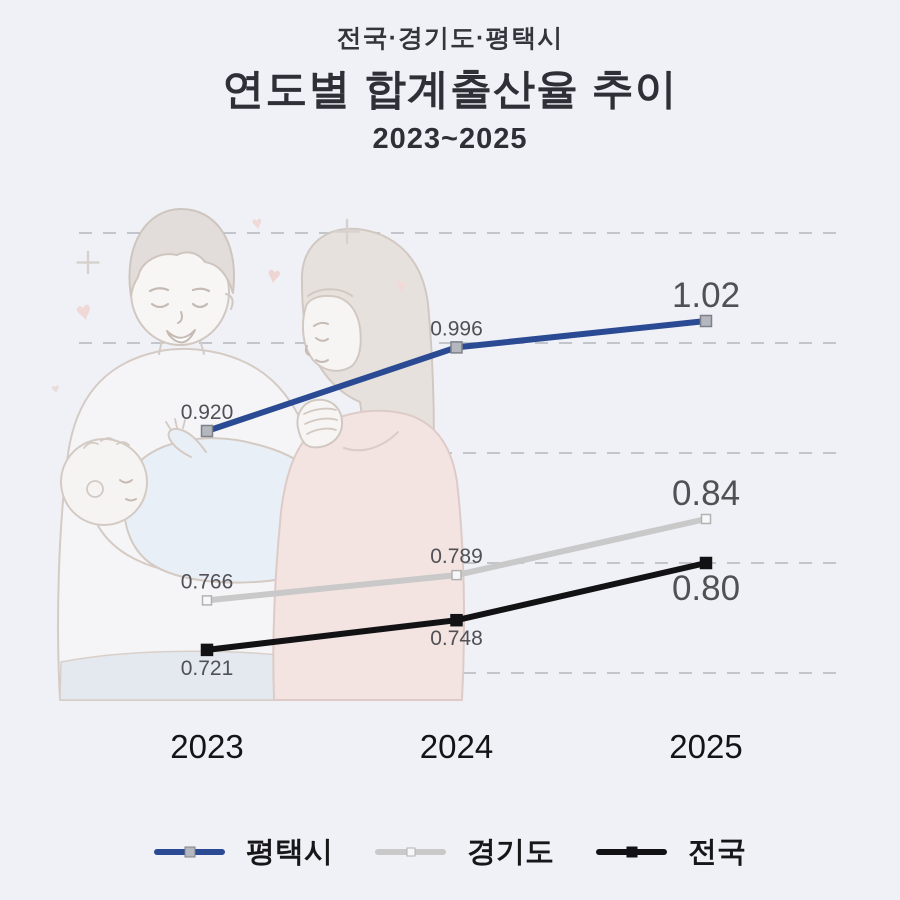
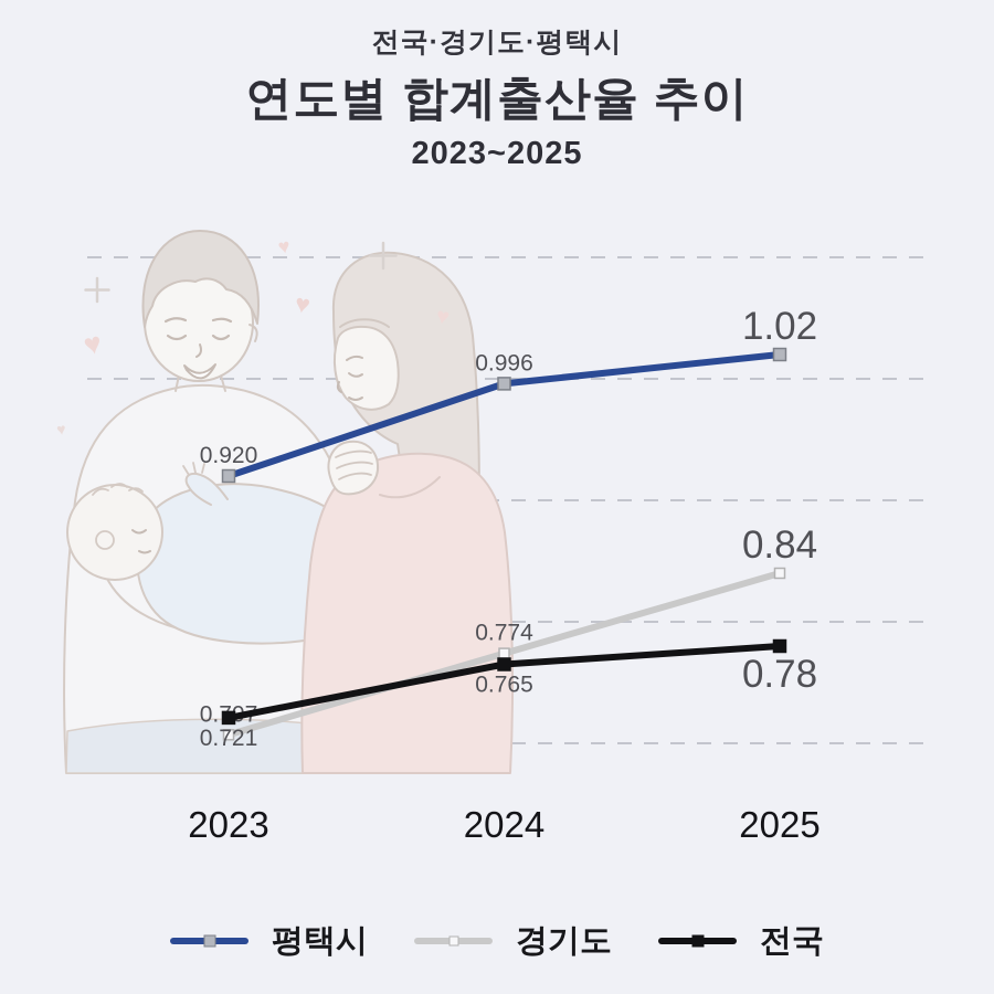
경기도/2023: 0.766 -> 0.707
경기도/2024: 0.789 -> 0.774
전국/2024: 0.748 -> 0.765
전국/2025: 0.80 -> 0.78
